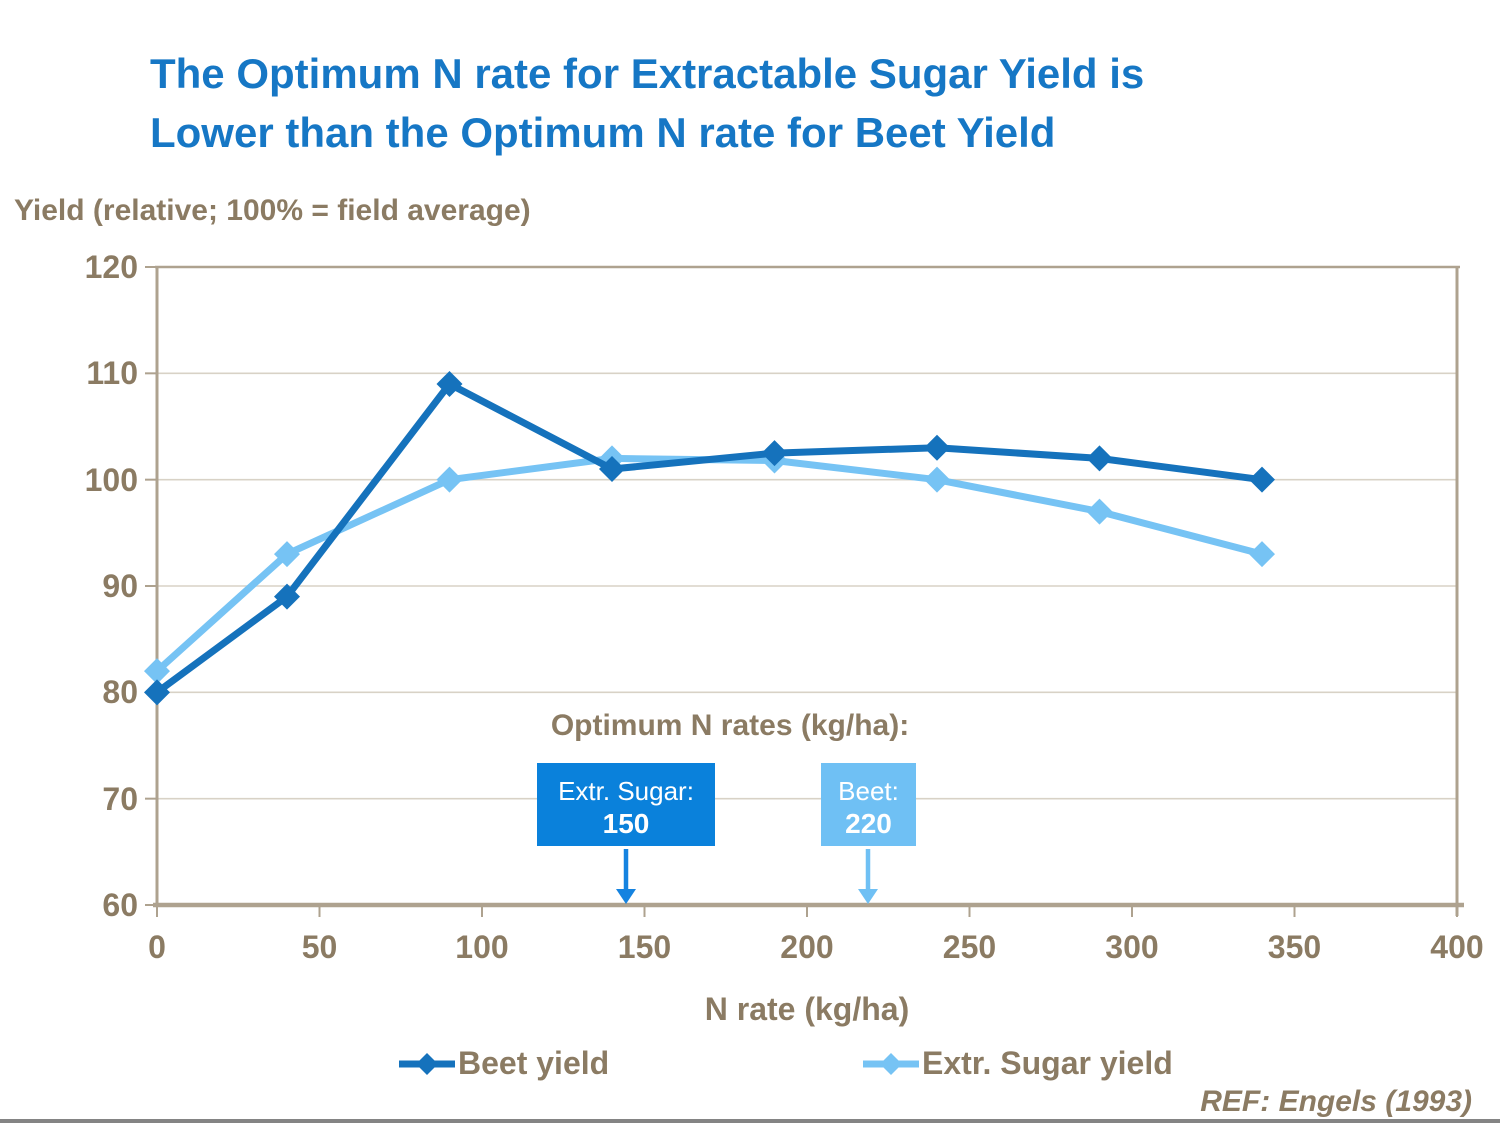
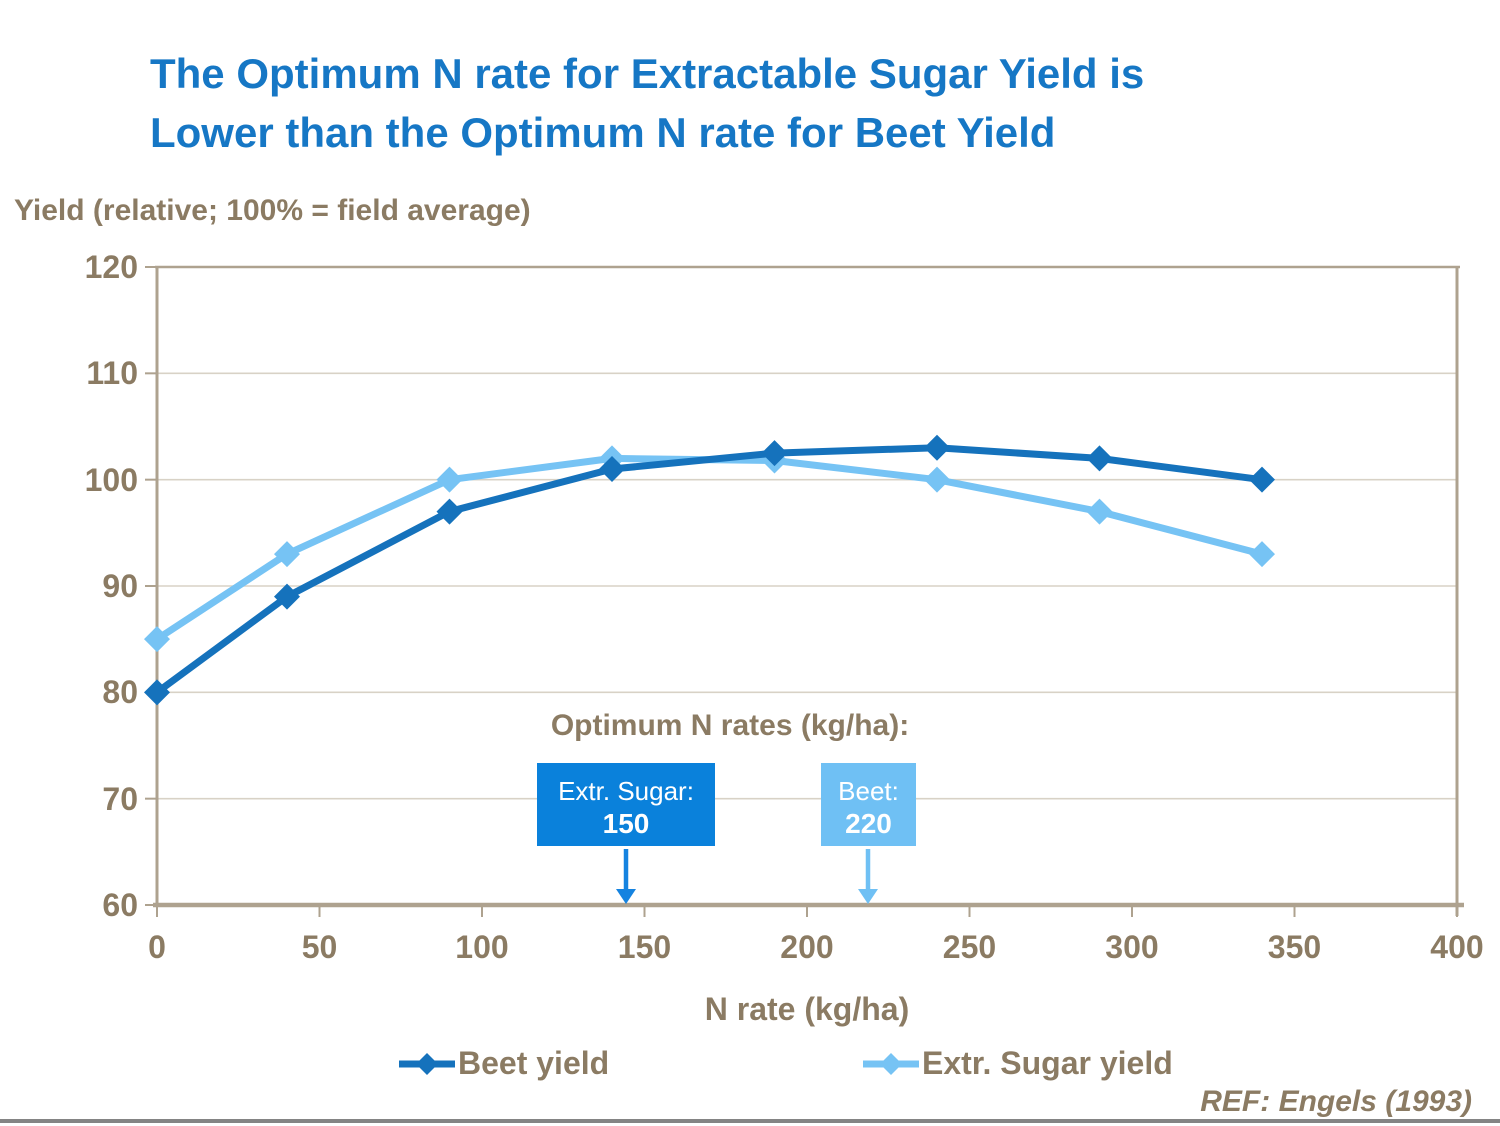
Extr. Sugar yield/0: 82 -> 85
Beet yield/90: 109 -> 97
